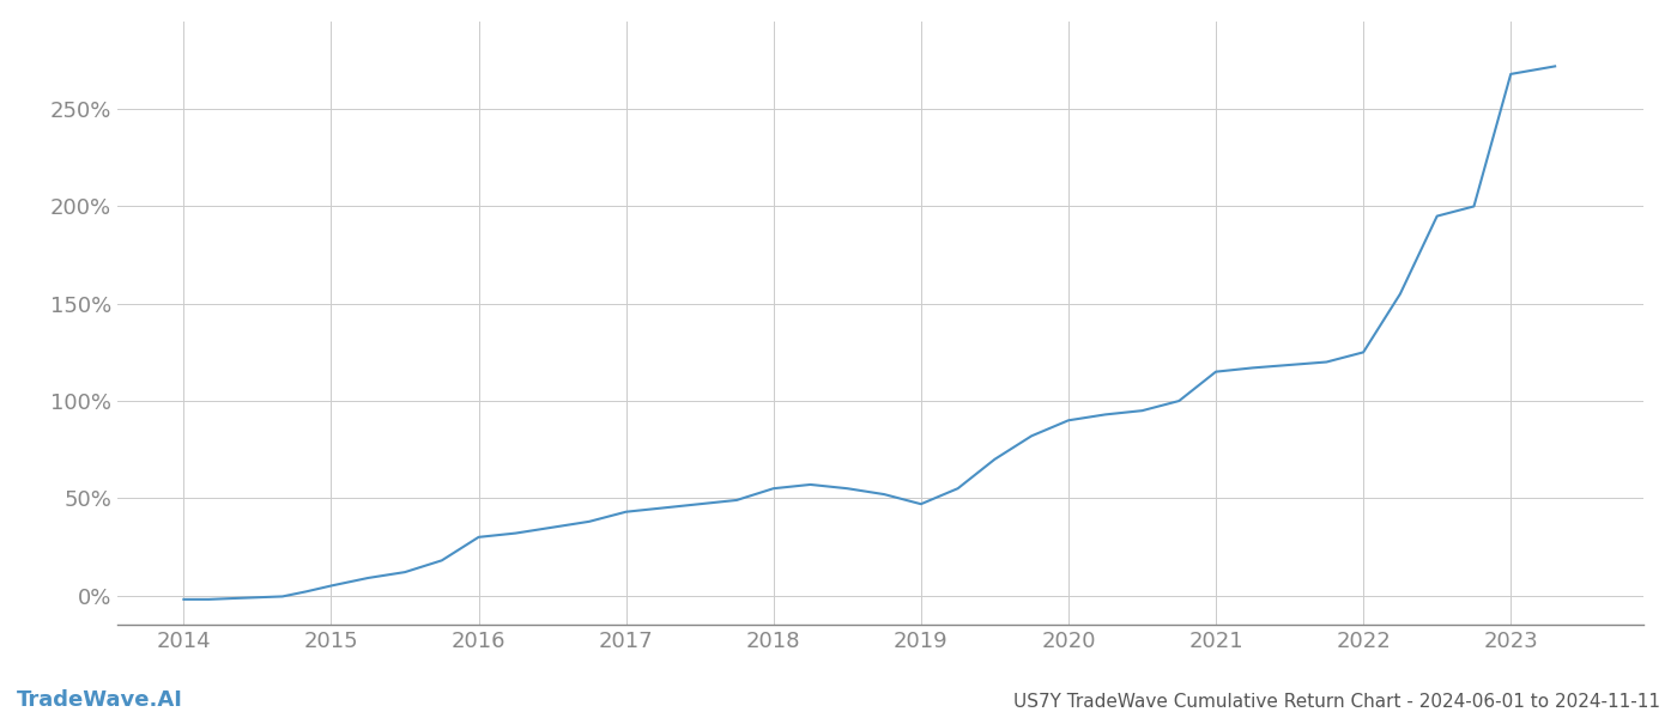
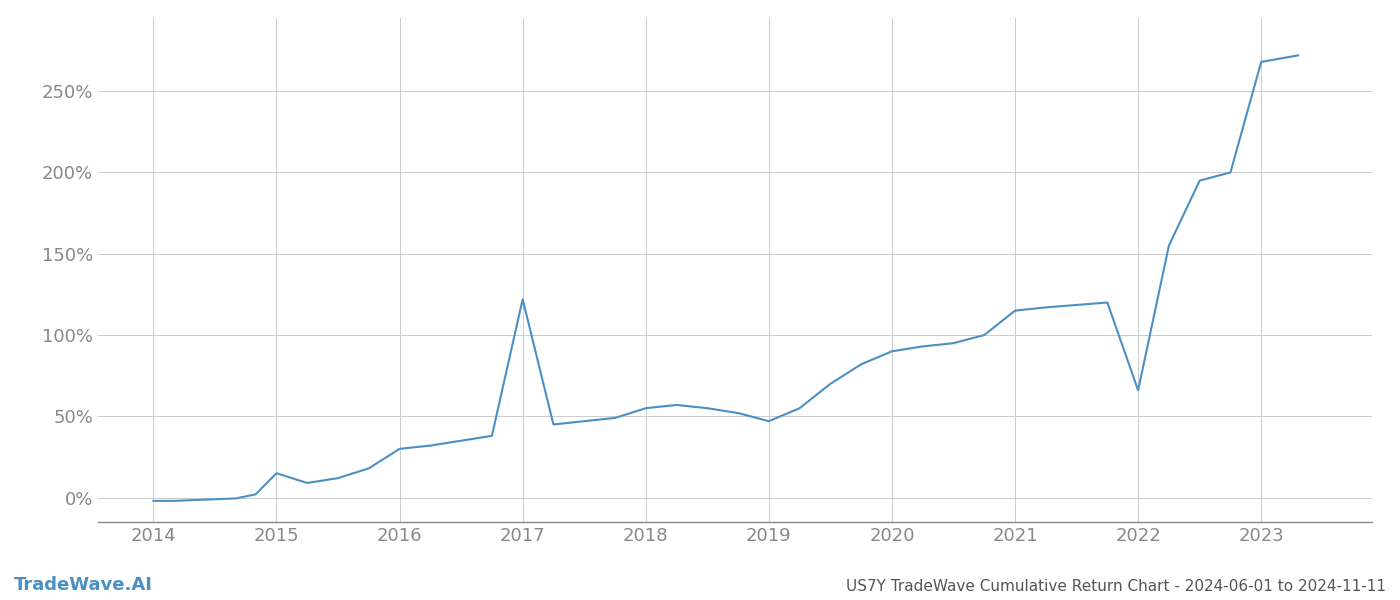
2015: 5% -> 15%
2017: 43% -> 122%
2022: 125% -> 66%
